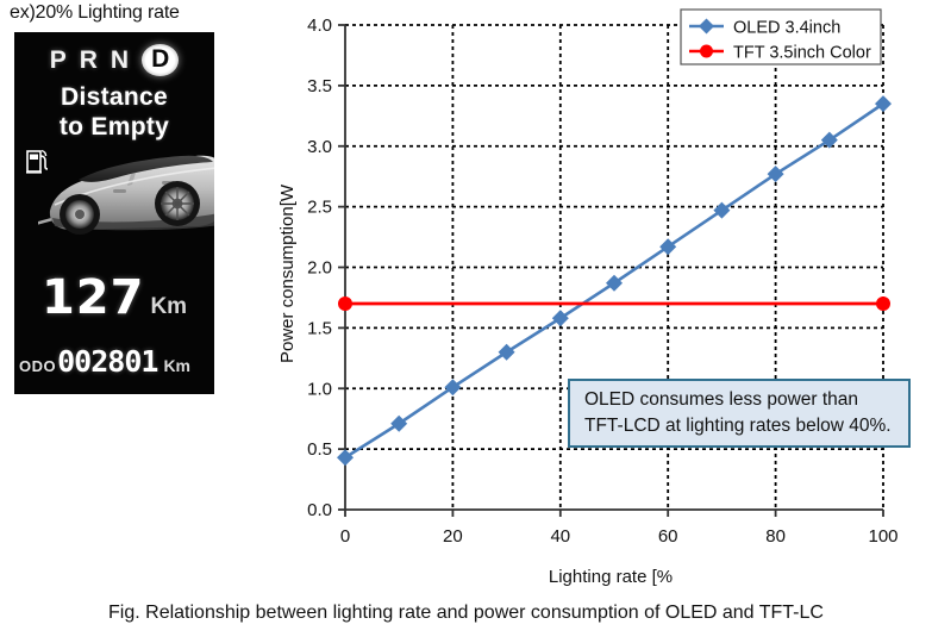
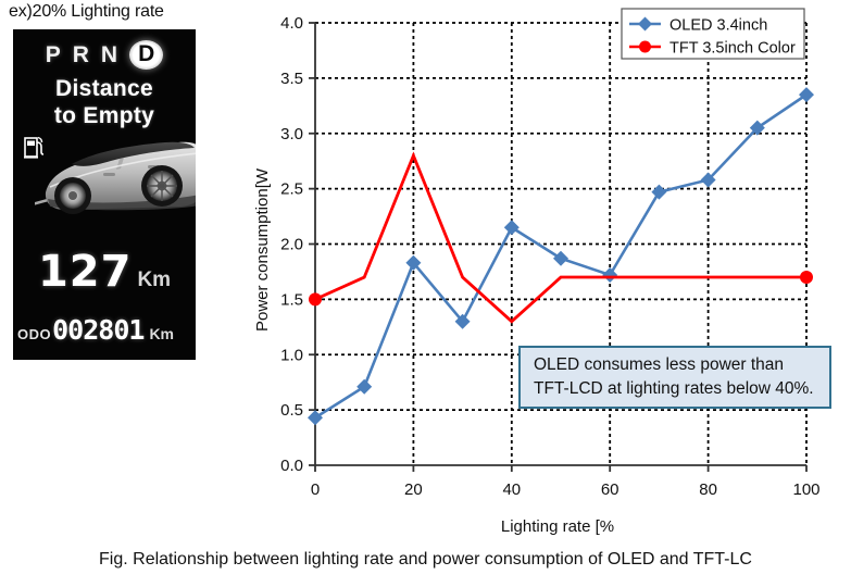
TFT 3.5inch Color/0: 1.7 -> 1.5
OLED 3.4inch/20: 1.01 -> 1.83
TFT 3.5inch Color/20: 1.7 -> 2.8
OLED 3.4inch/40: 1.58 -> 2.15
TFT 3.5inch Color/40: 1.7 -> 1.3
OLED 3.4inch/60: 2.17 -> 1.72
OLED 3.4inch/80: 2.77 -> 2.58
